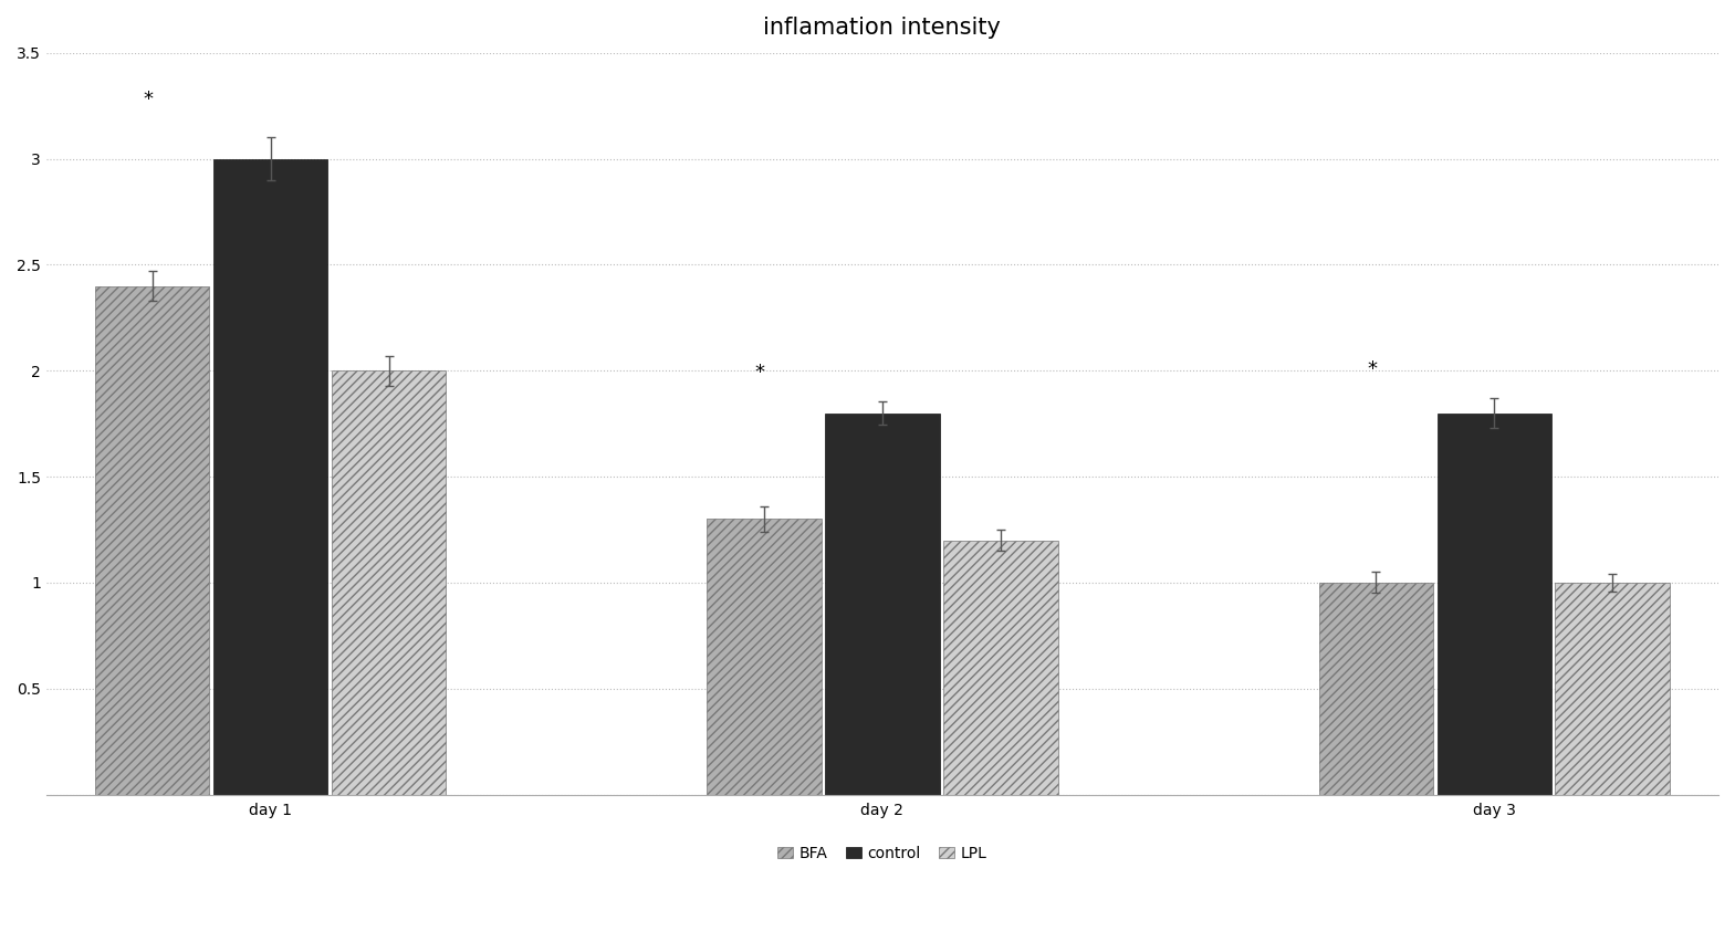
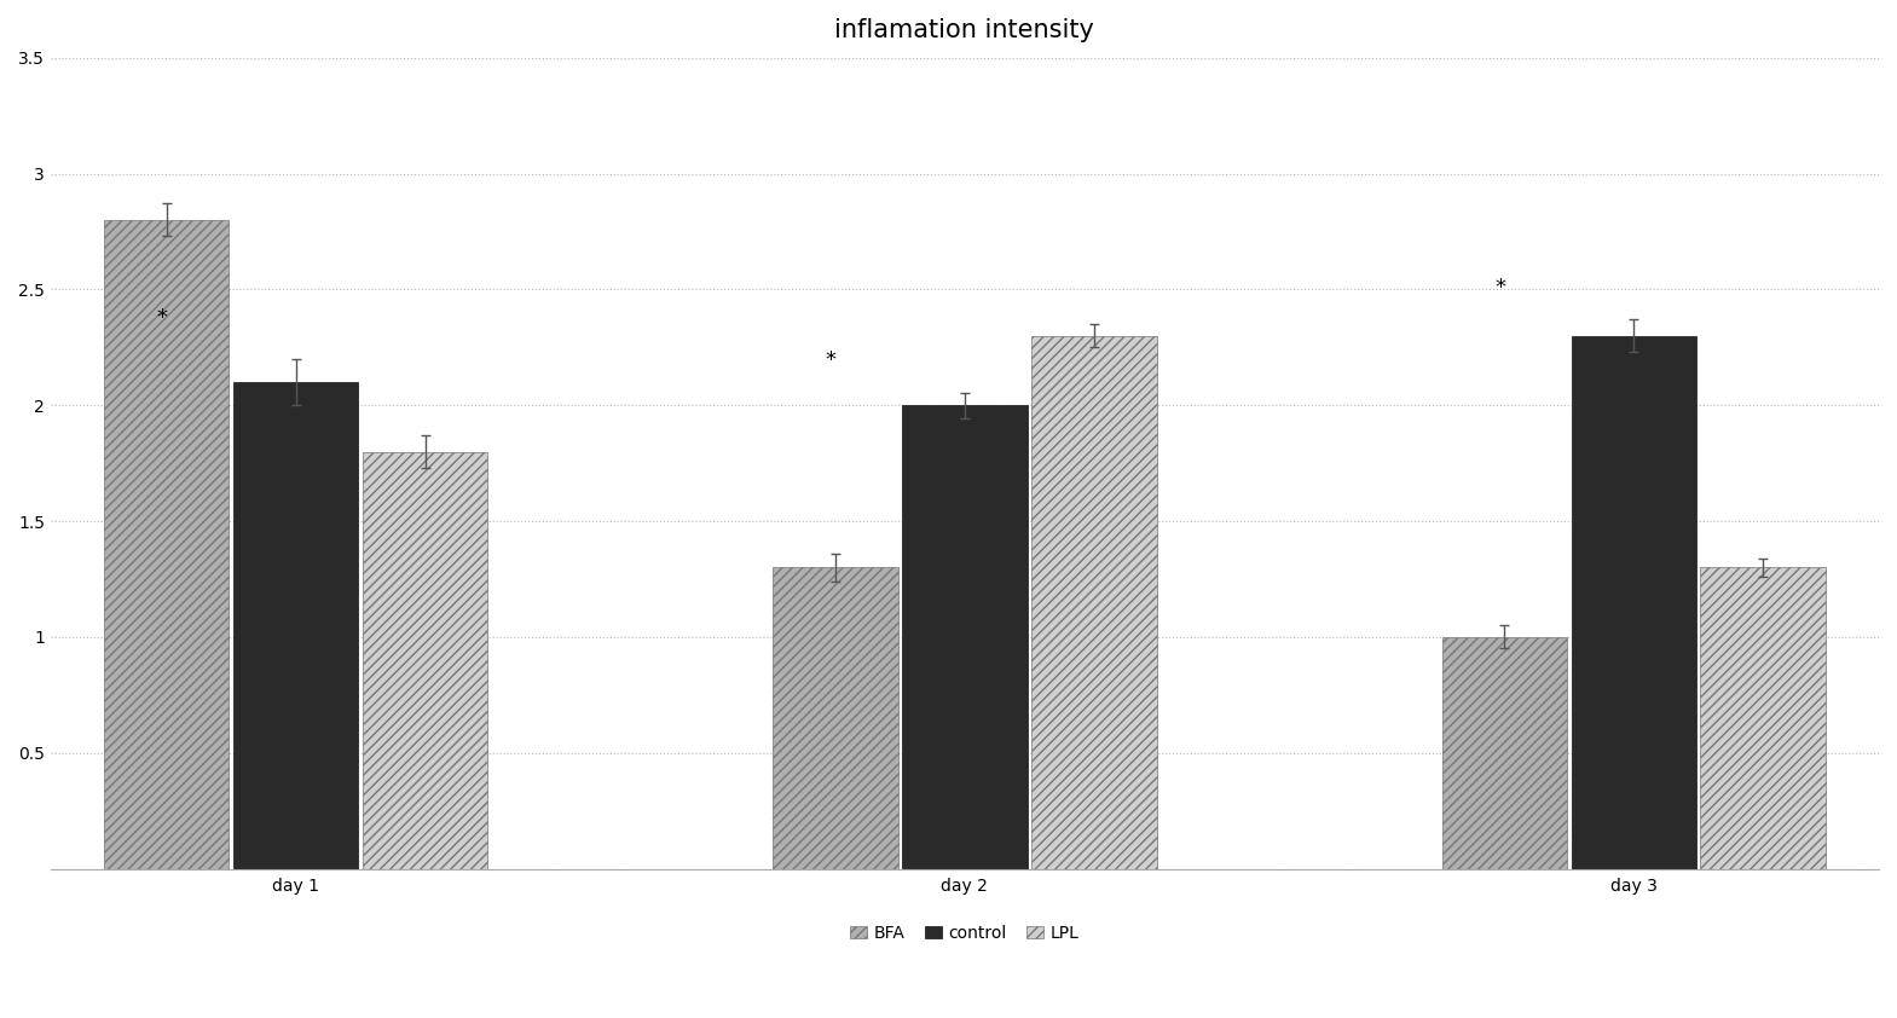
BFA/day 1: 2.4 -> 2.8
control/day 1: 3.0 -> 2.1
LPL/day 1: 2.0 -> 1.8
control/day 2: 1.8 -> 2.0
LPL/day 2: 1.2 -> 2.3
control/day 3: 1.8 -> 2.3
LPL/day 3: 1.0 -> 1.3
